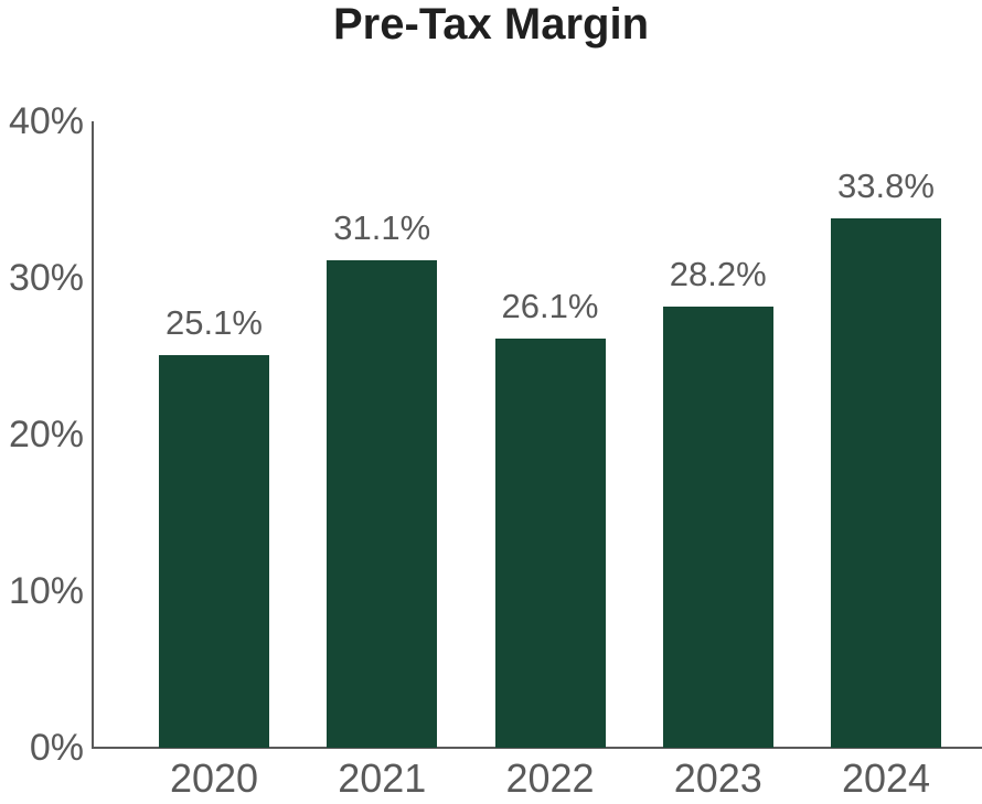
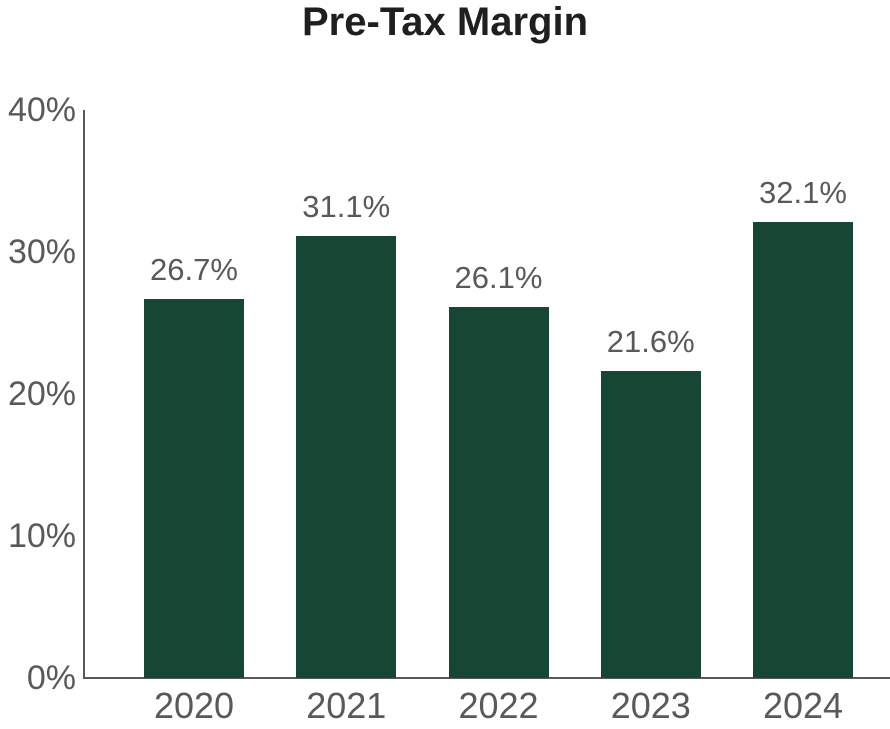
2020: 25.1% -> 26.7%
2023: 28.2% -> 21.6%
2024: 33.8% -> 32.1%
